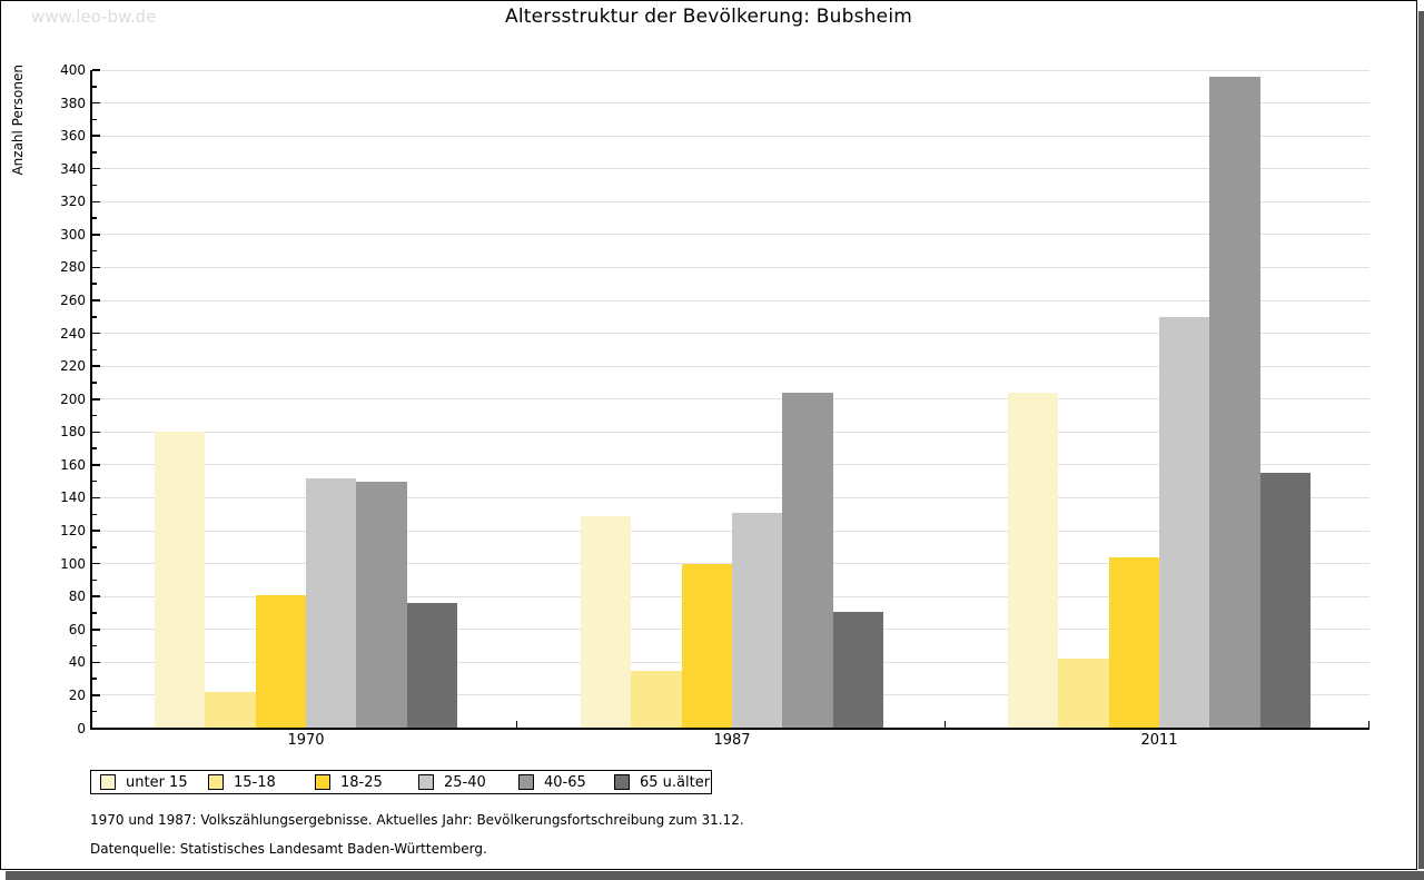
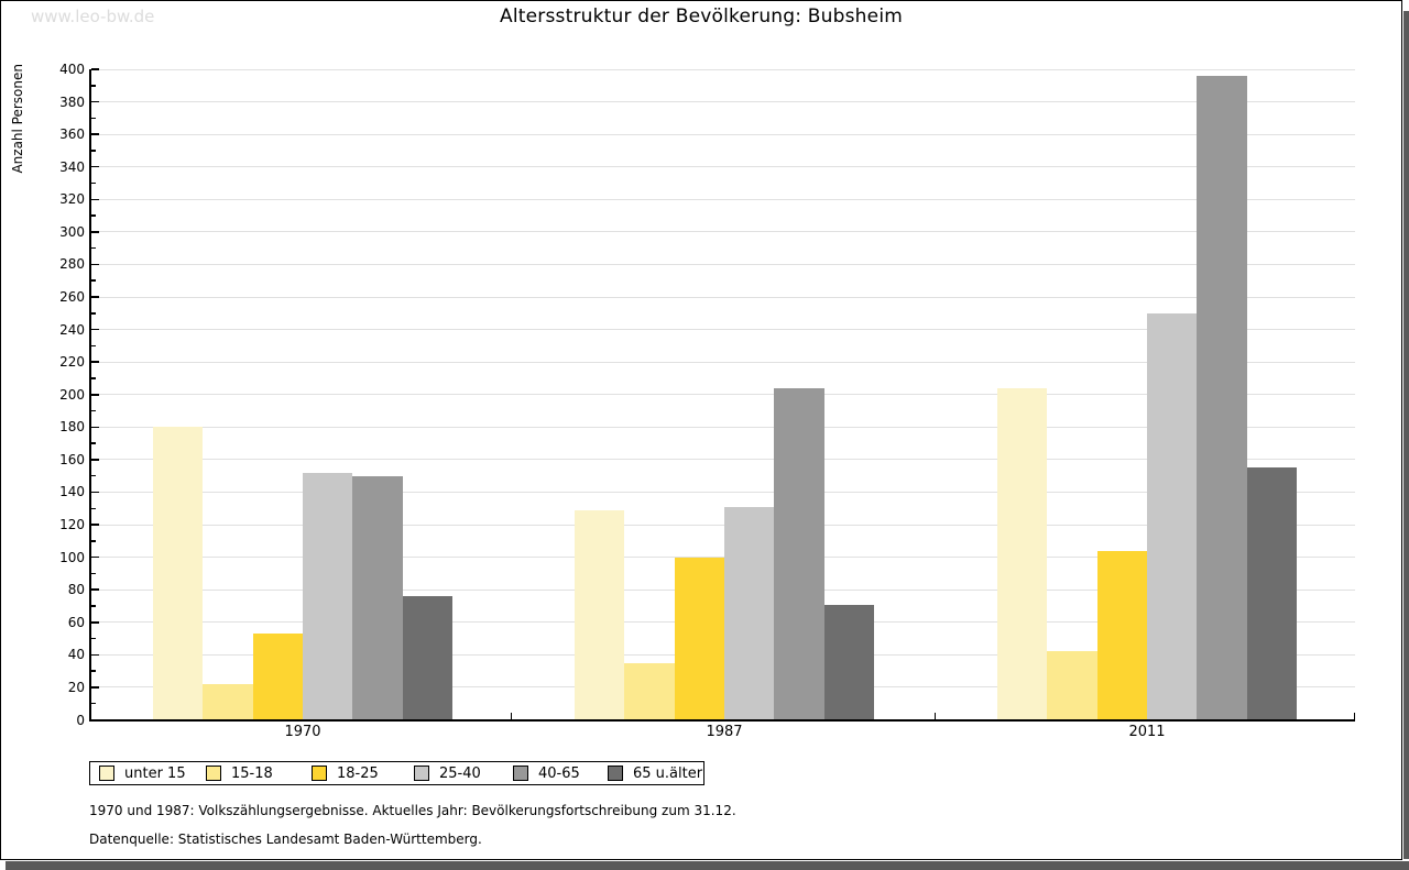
18-25/1970: 81 -> 53
